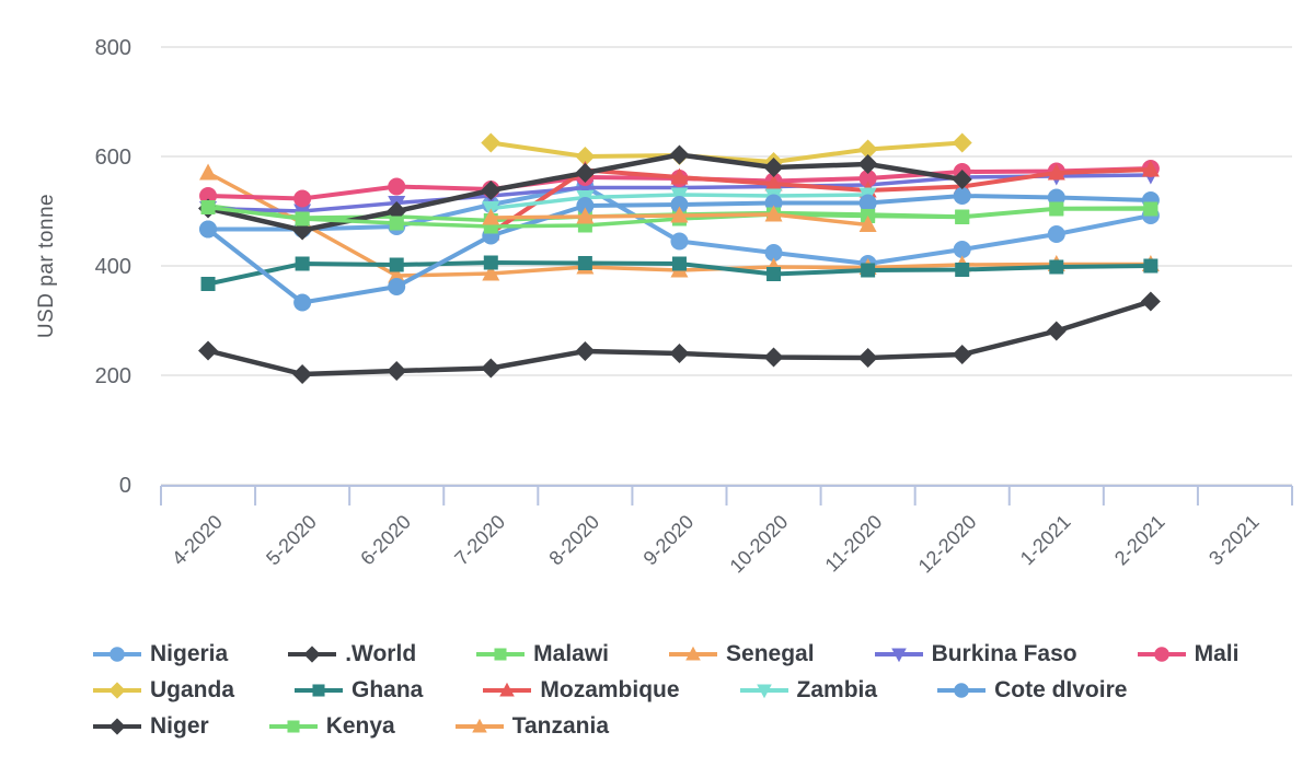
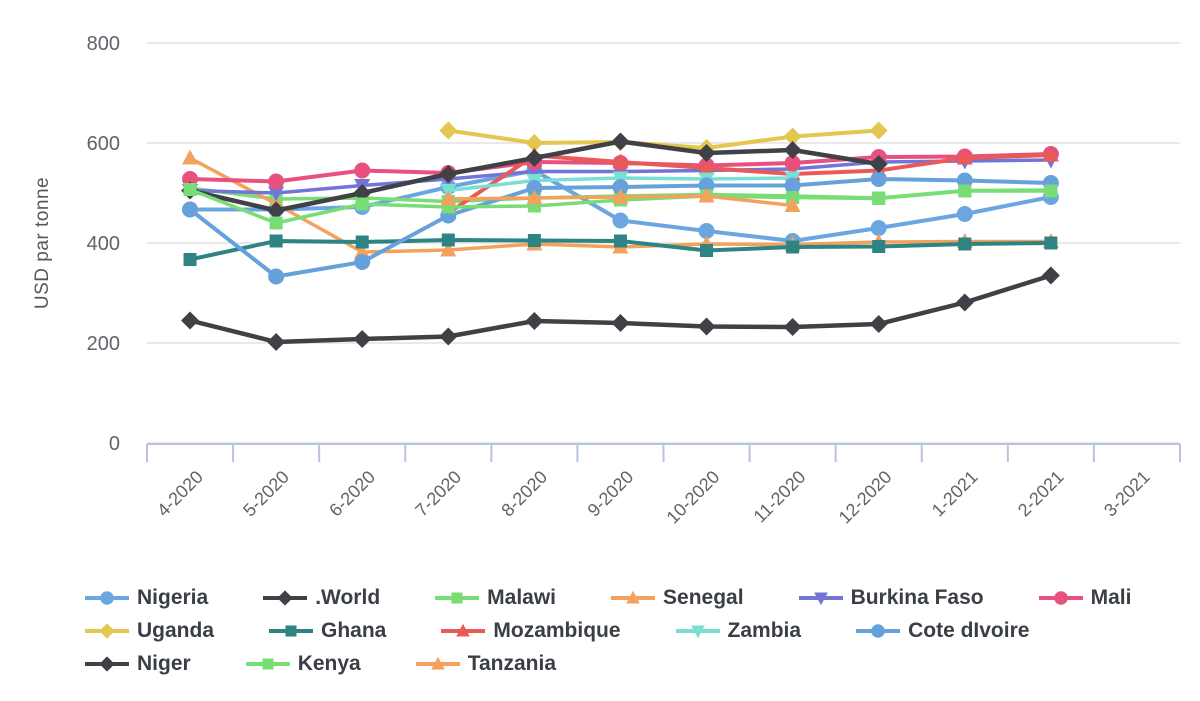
Kenya/5-2020: 490 -> 440
